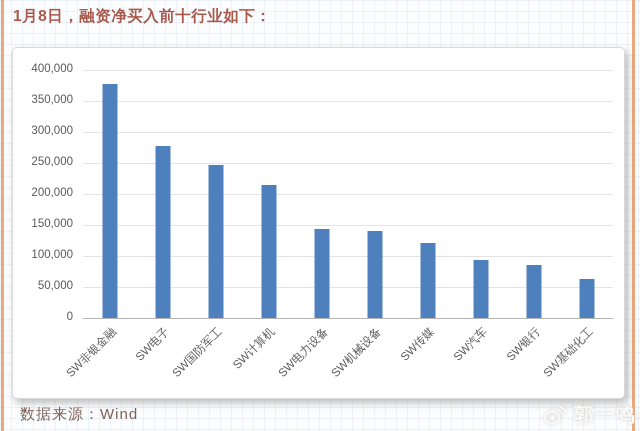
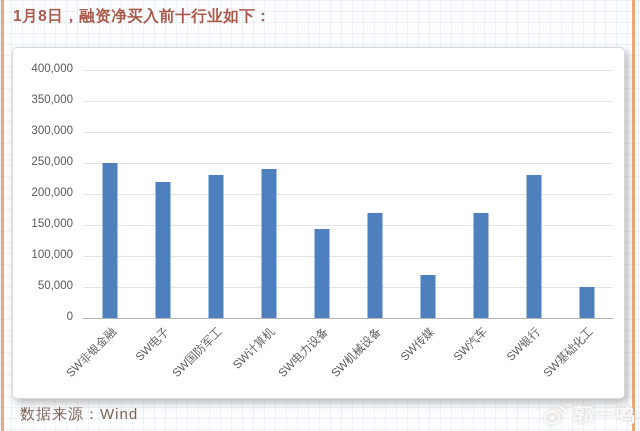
SW非银金融: 380000 -> 250000
SW电子: 280000 -> 220000
SW国防军工: 250000 -> 230000
SW计算机: 220000 -> 240000
SW机械设备: 140000 -> 170000
SW传媒: 120000 -> 70000
SW汽车: 90000 -> 170000
SW银行: 80000 -> 230000
SW基础化工: 60000 -> 50000
